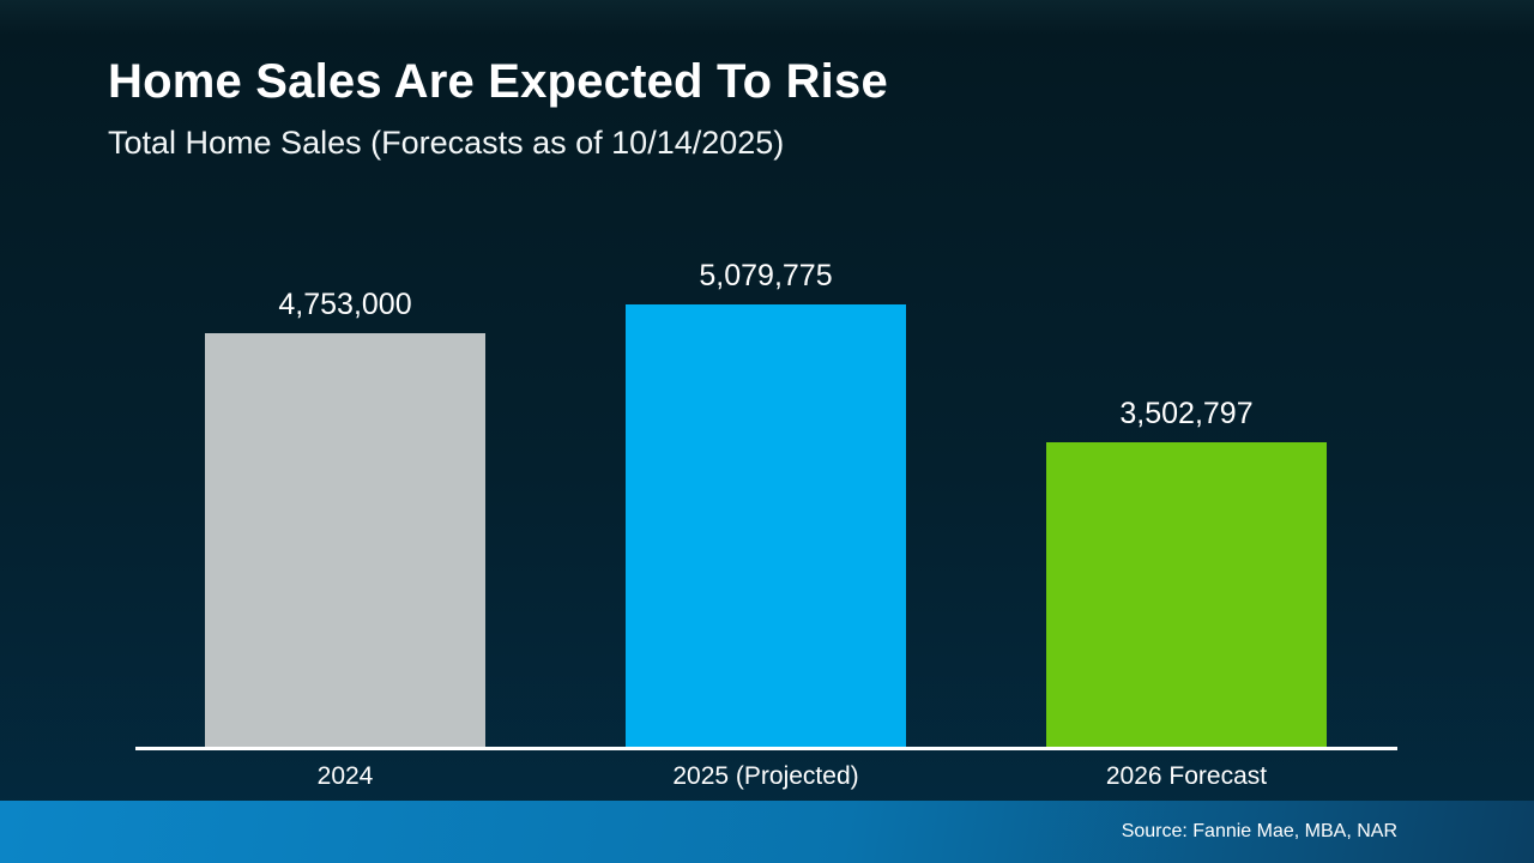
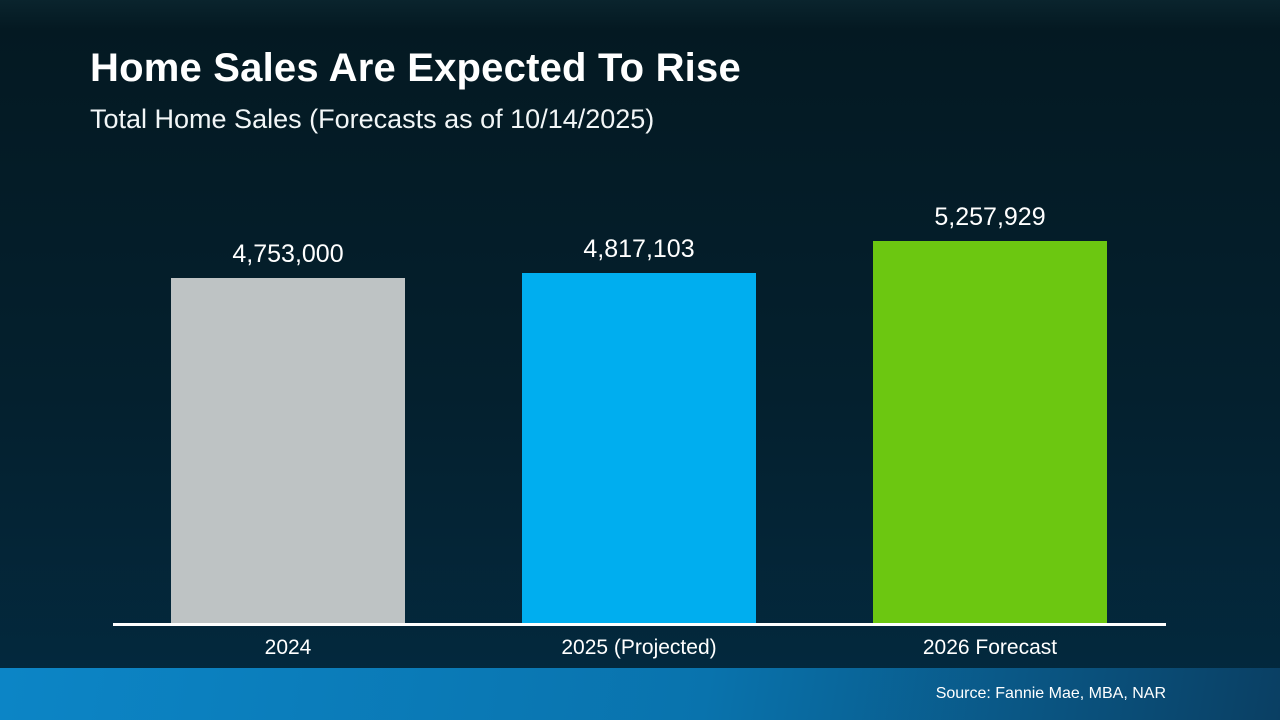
2025 (Projected): 5,079,775 -> 4,817,103
2026 Forecast: 3,502,797 -> 5,257,929
